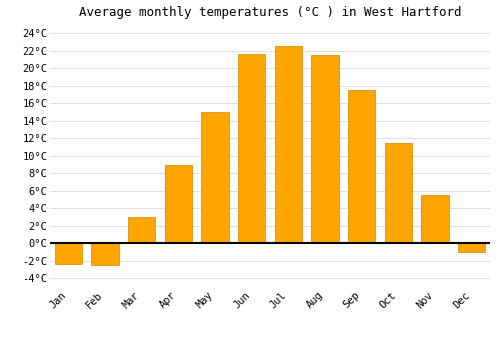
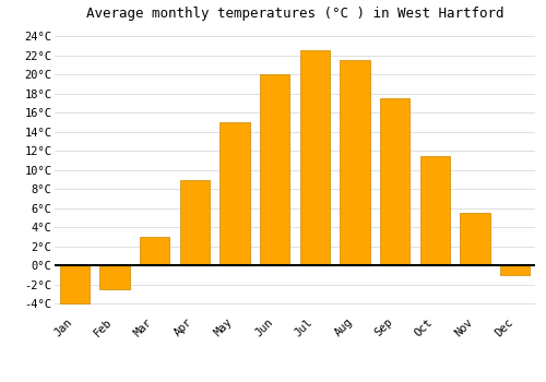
Jan: -2.4°C -> -4.0°C
Jun: 21.6°C -> 20.0°C
